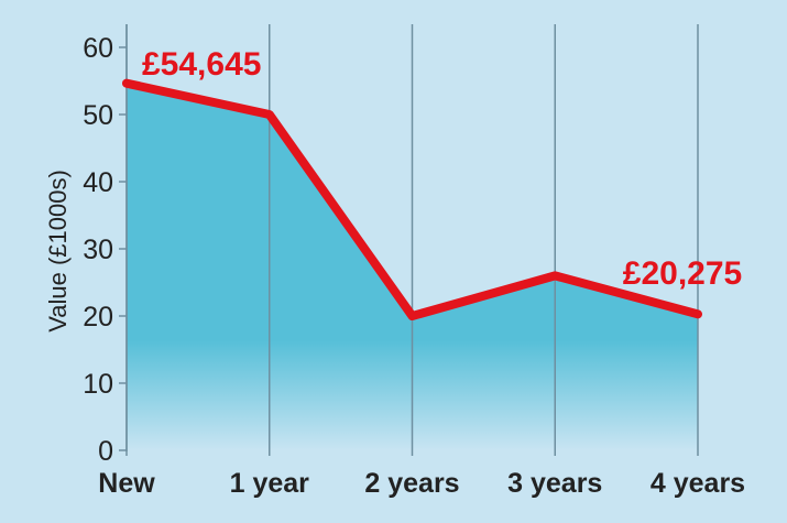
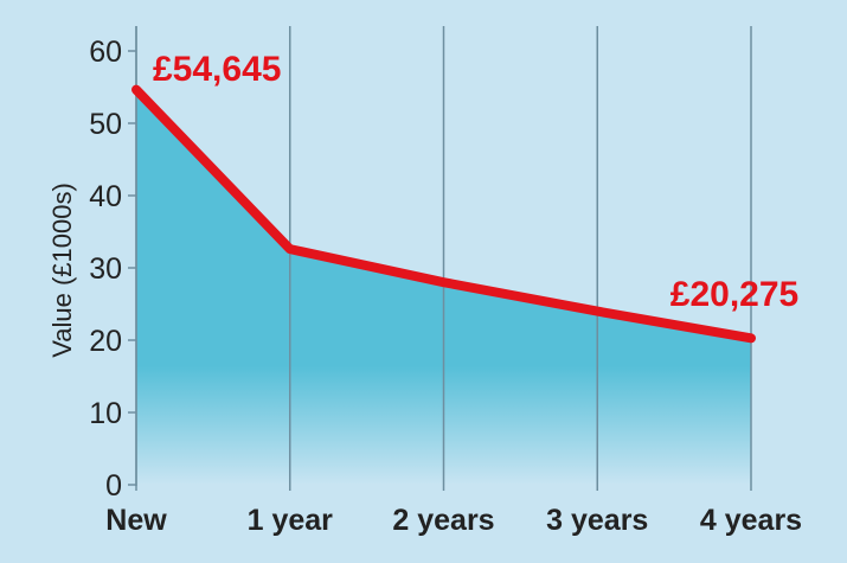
1 year: 50 -> 33
2 years: 20 -> 28
3 years: 26 -> 24
